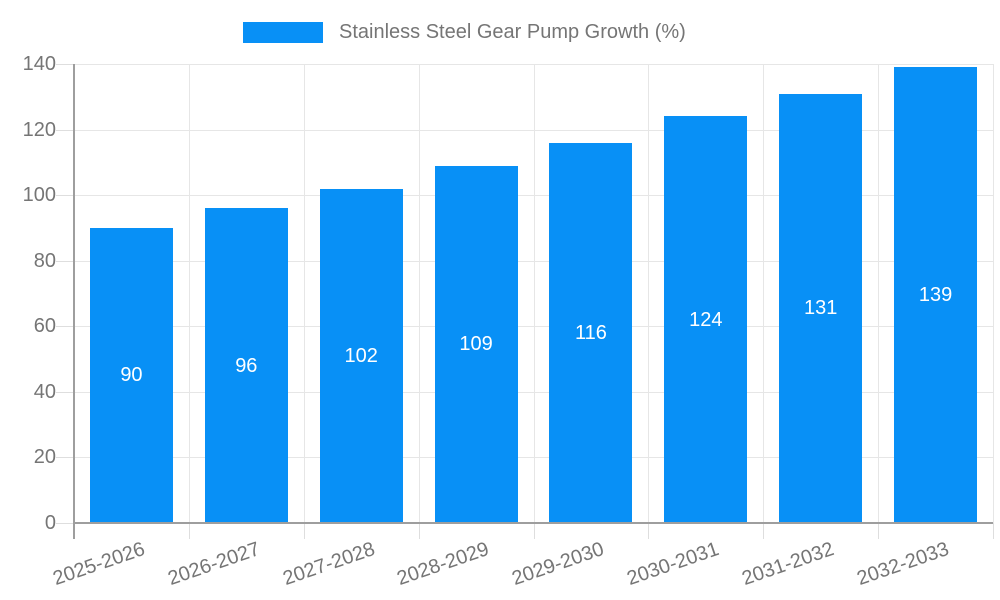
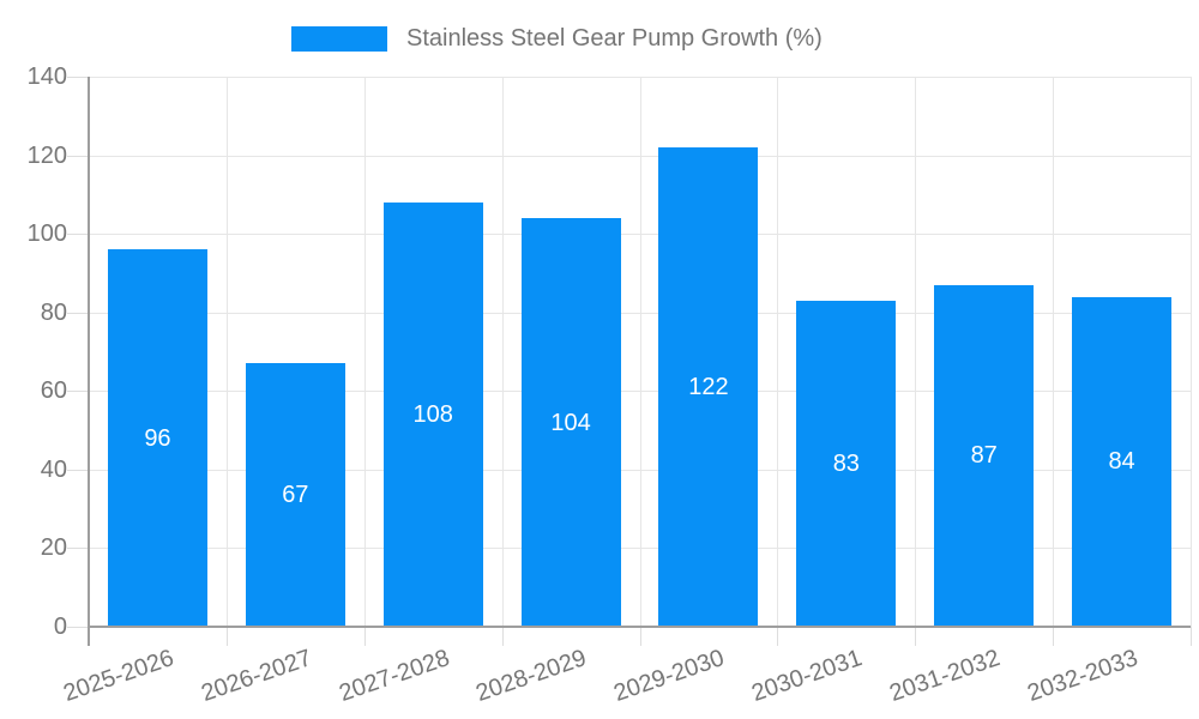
2025-2026: 90 -> 96
2026-2027: 96 -> 67
2027-2028: 102 -> 108
2028-2029: 109 -> 104
2029-2030: 116 -> 122
2030-2031: 124 -> 83
2031-2032: 131 -> 87
2032-2033: 139 -> 84
